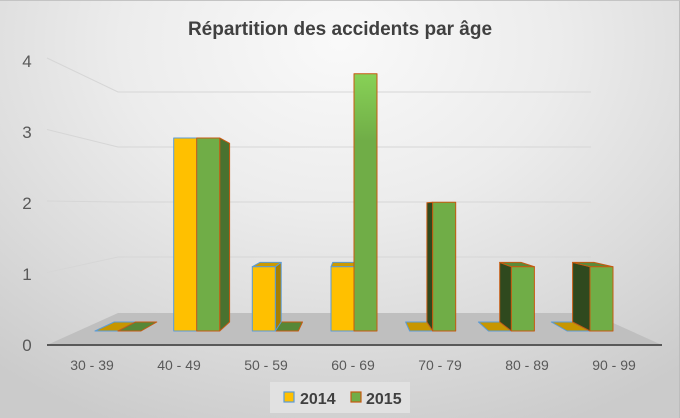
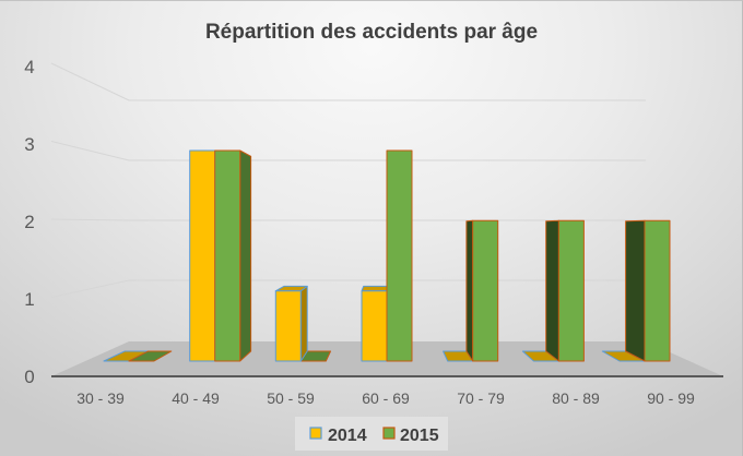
2015/60 - 69: 4 -> 3
2015/80 - 89: 1 -> 2
2015/90 - 99: 1 -> 2
